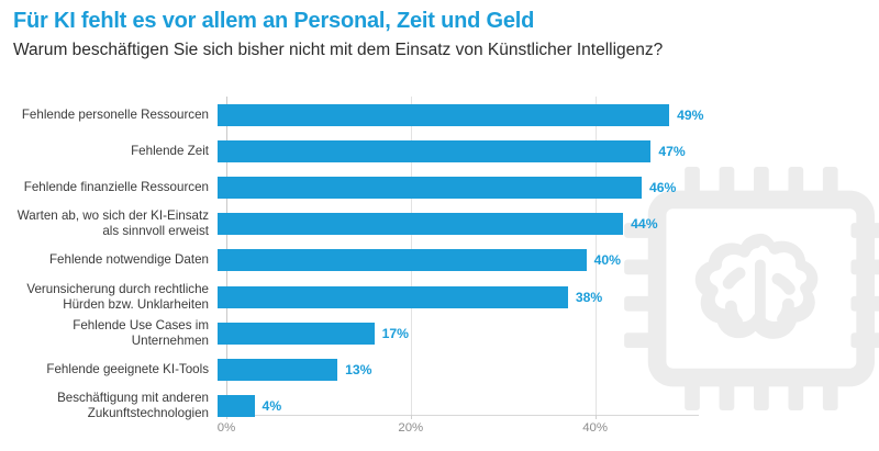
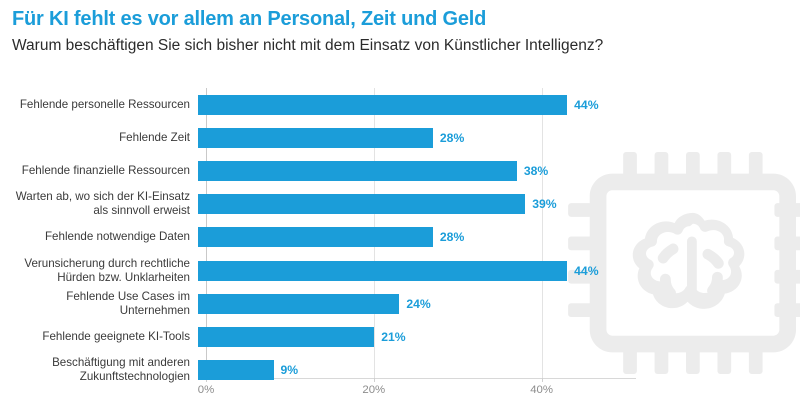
Fehlende personelle Ressourcen: 49% -> 44%
Fehlende Zeit: 47% -> 28%
Fehlende finanzielle Ressourcen: 46% -> 38%
Warten ab, wo sich der KI-Einsatz als sinnvoll erweist: 44% -> 39%
Fehlende notwendige Daten: 40% -> 28%
Verunsicherung durch rechtliche Hürden bzw. Unklarheiten: 38% -> 44%
Fehlende Use Cases im Unternehmen: 17% -> 24%
Fehlende geeignete KI-Tools: 13% -> 21%
Beschäftigung mit anderen Zukunftstechnologien: 4% -> 9%
